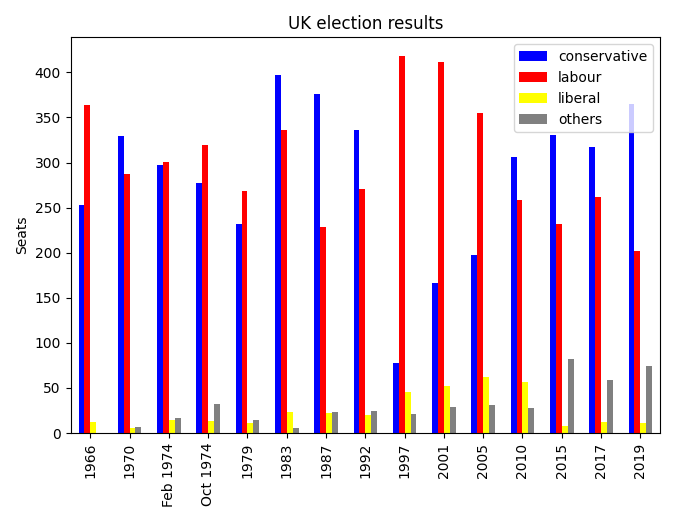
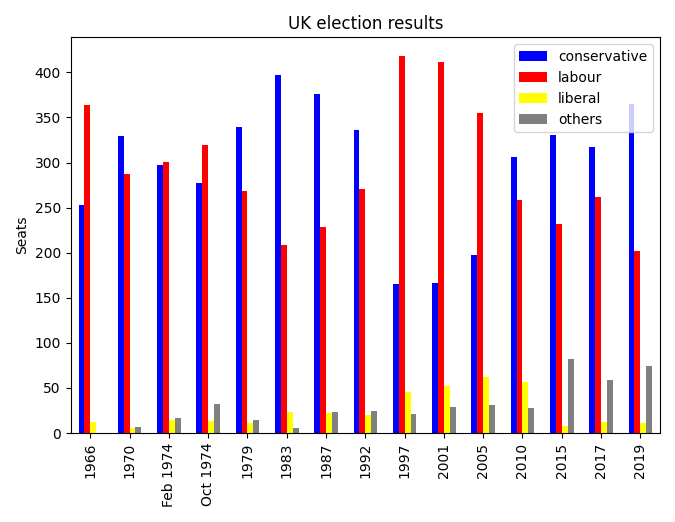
conservative/1979: 232 -> 339
labour/1983: 336 -> 209
conservative/1997: 78 -> 165
